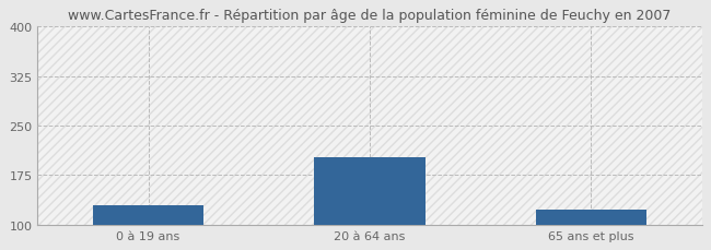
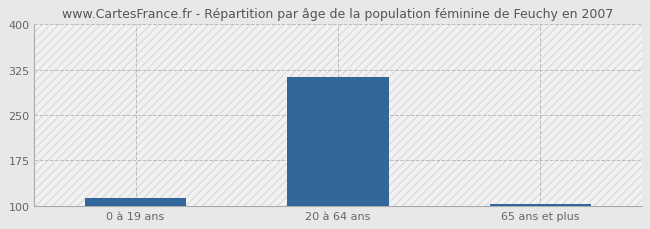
0 à 19 ans: 130 -> 113
20 à 64 ans: 202 -> 313
65 ans et plus: 122 -> 103
